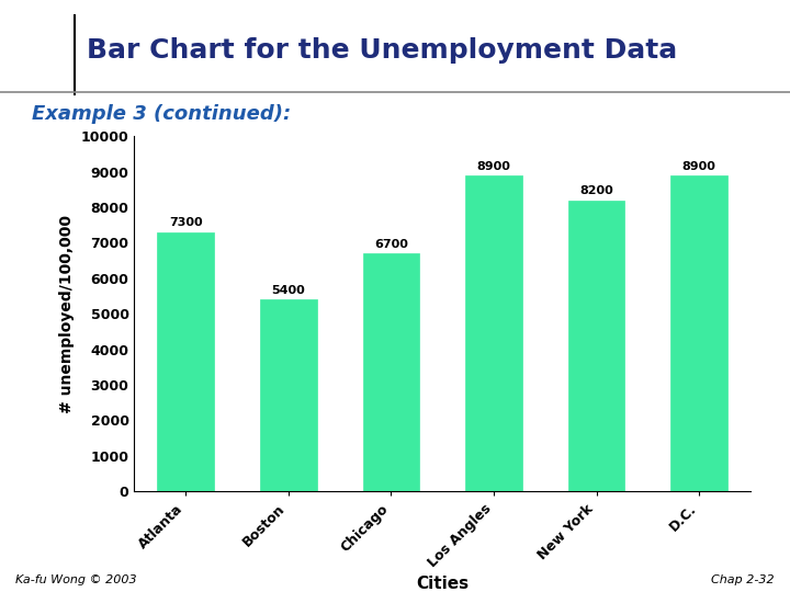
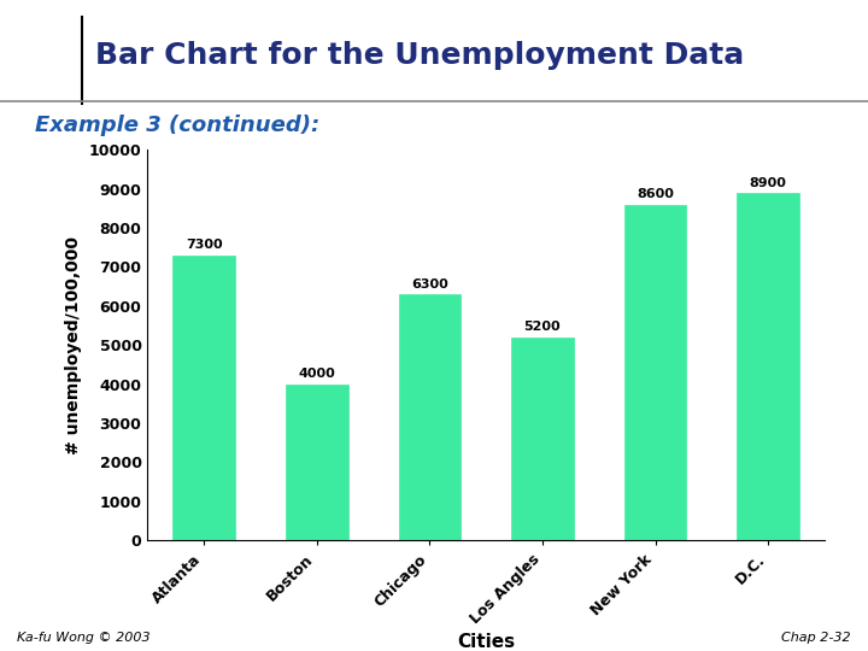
Boston: 5400 -> 4000
Chicago: 6700 -> 6300
Los Angles: 8900 -> 5200
New York: 8200 -> 8600
